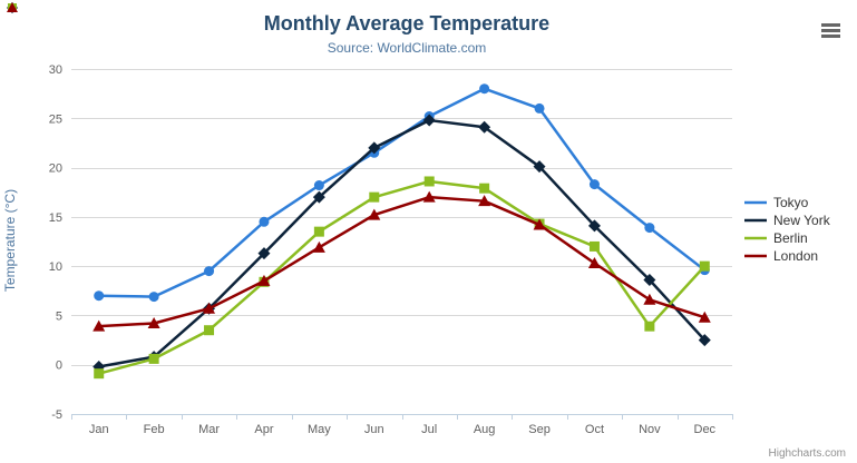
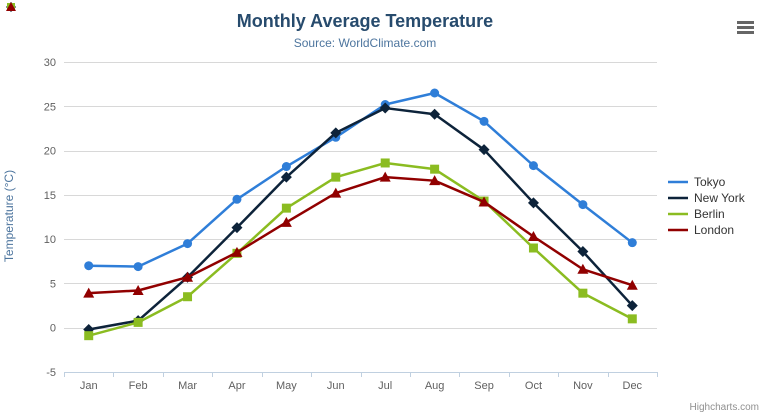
Tokyo/Aug: 28 -> 26
Tokyo/Sep: 26 -> 23
Berlin/Oct: 12 -> 9
Berlin/Dec: 10 -> 1
